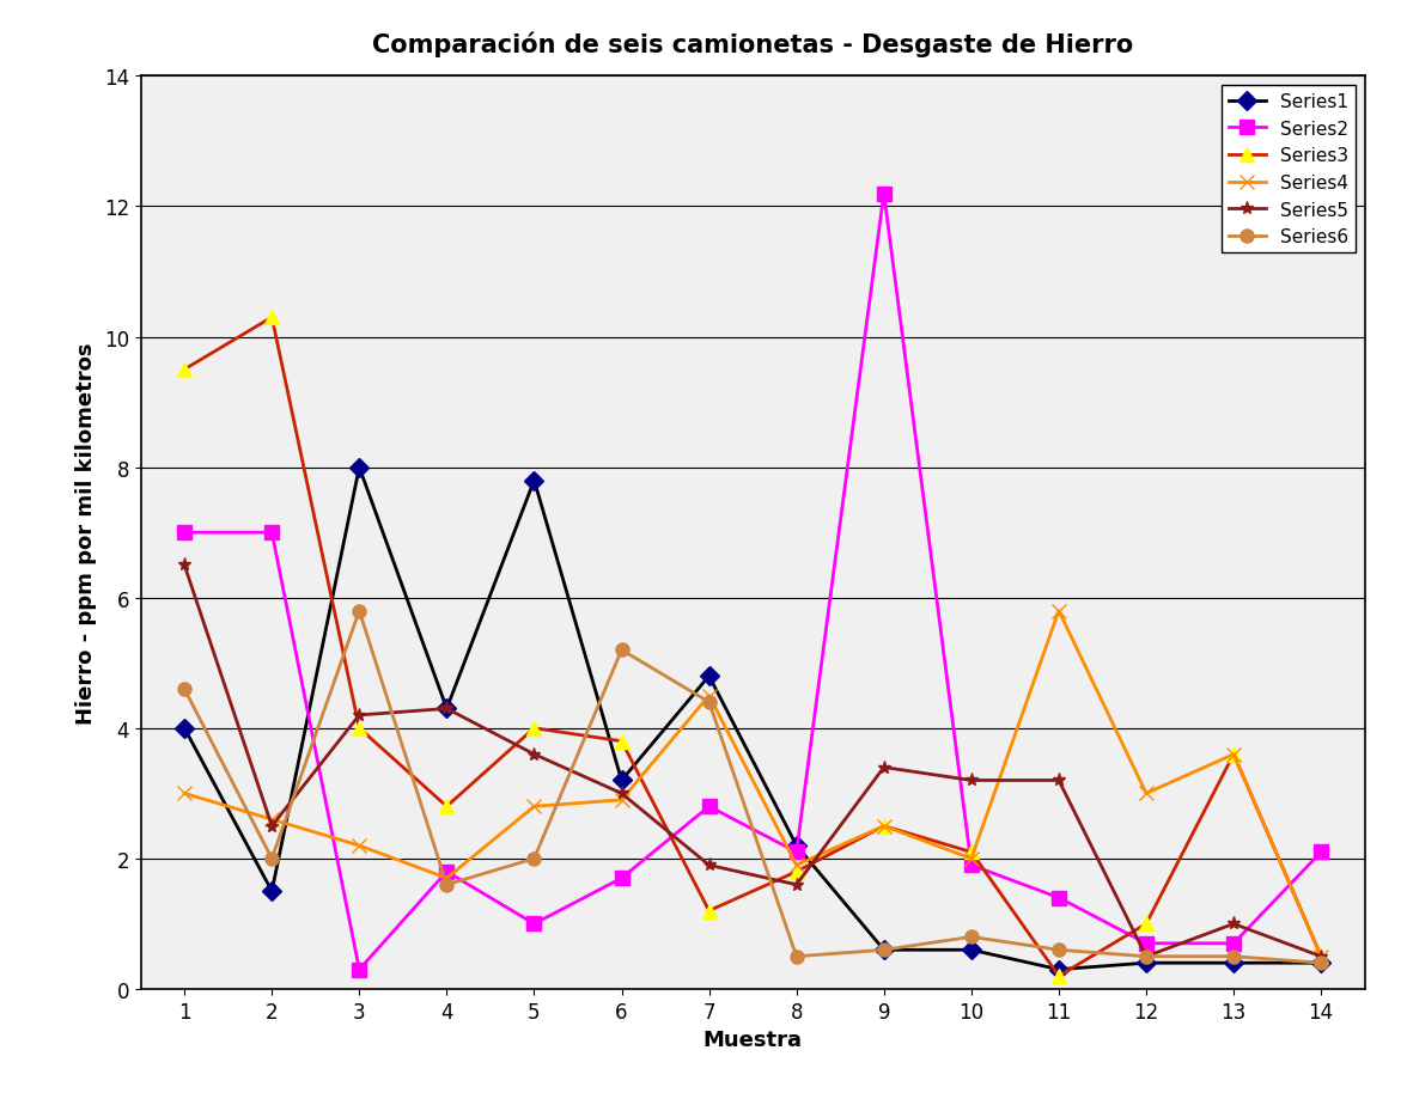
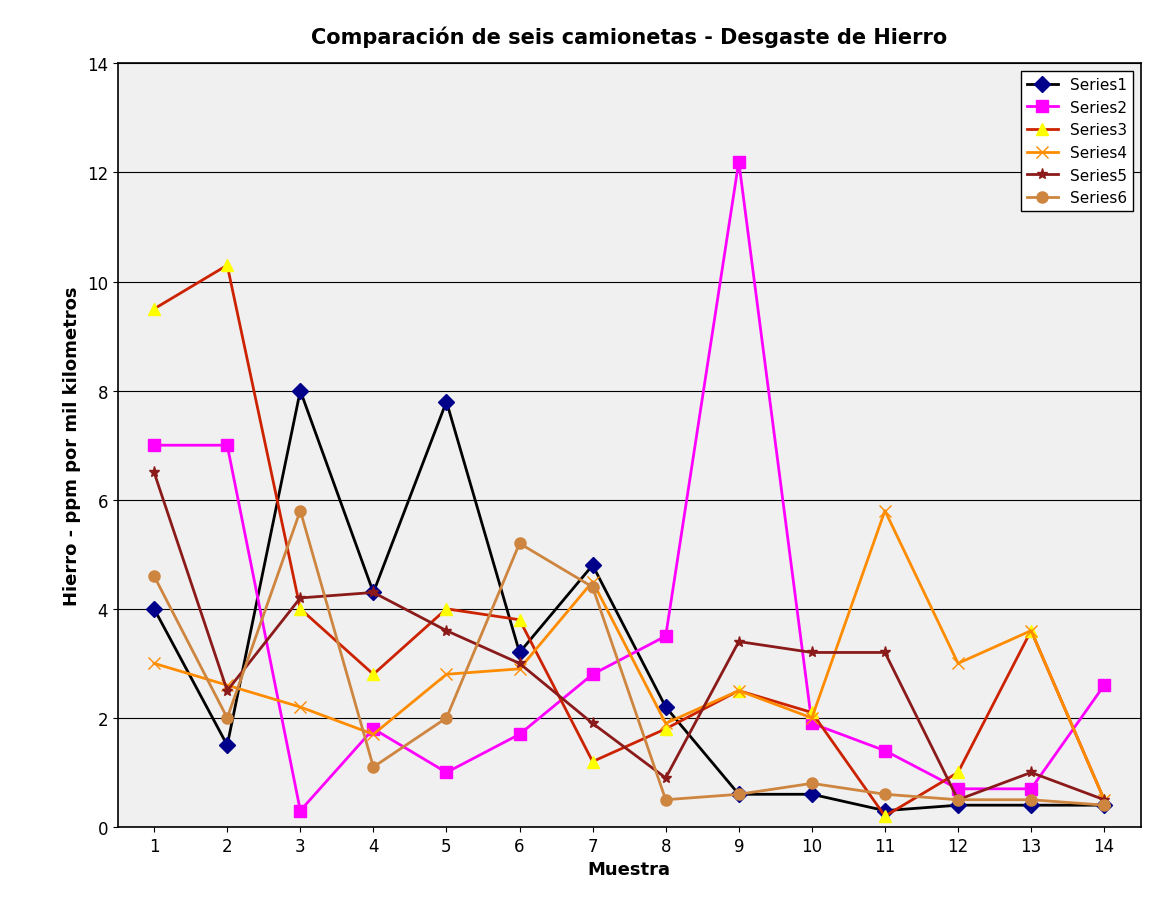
Series6/4: 1.6 -> 1.1
Series2/8: 2.1 -> 3.5
Series5/8: 1.6 -> 0.9
Series2/14: 2.1 -> 2.6
